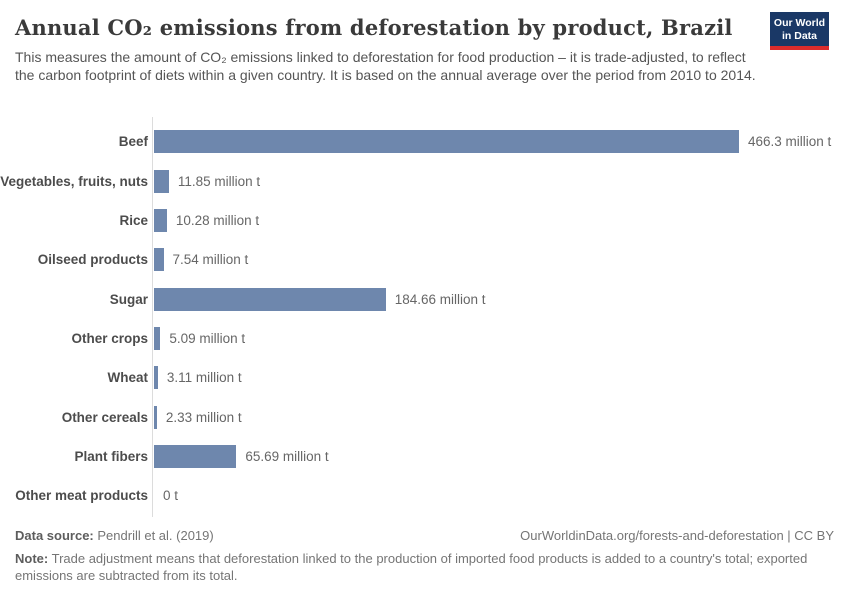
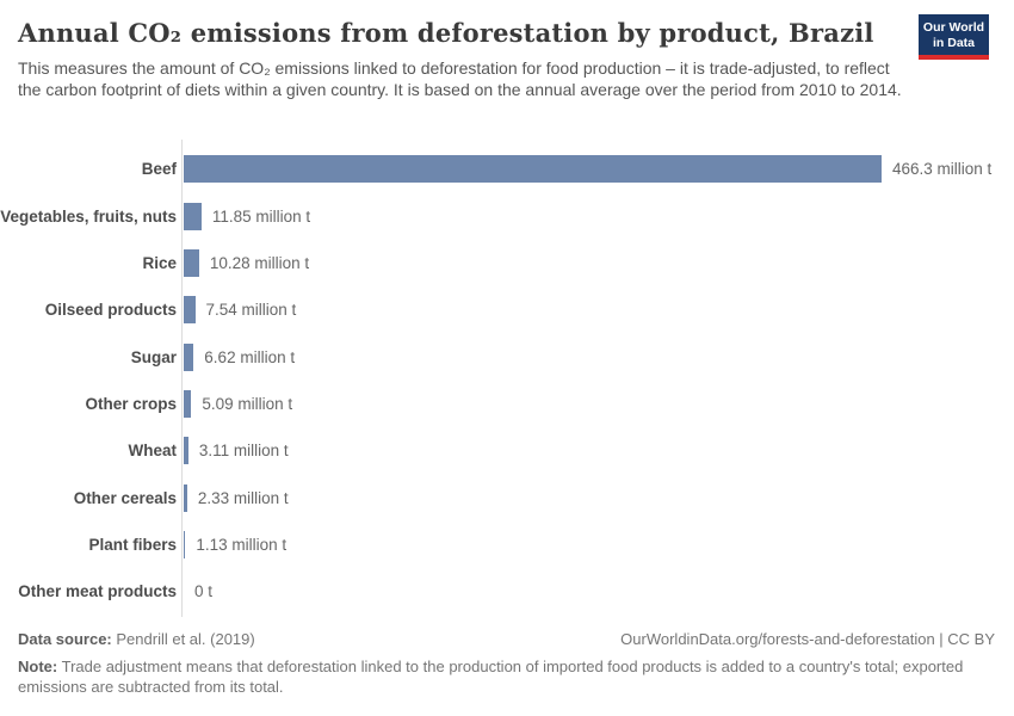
Sugar: 184.66 -> 6.62
Plant fibers: 65.69 -> 1.13
